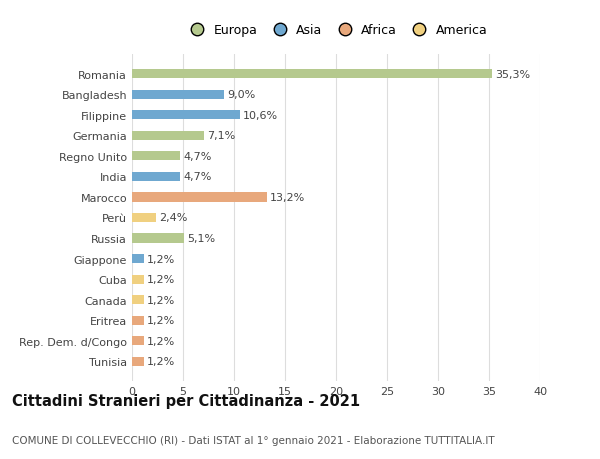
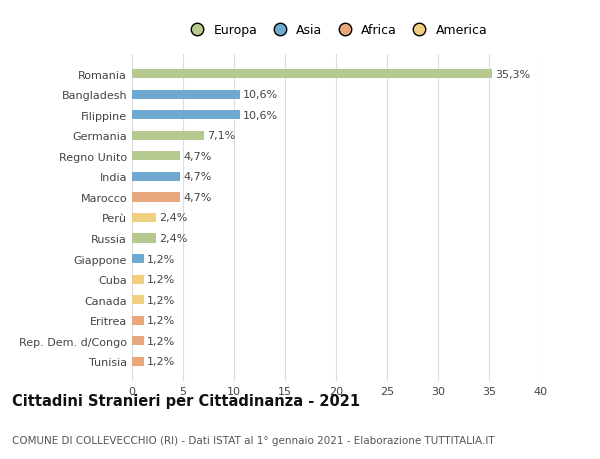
Bangladesh: 9,0% -> 10,6%
Marocco: 13,2% -> 4,7%
Russia: 5,1% -> 2,4%
